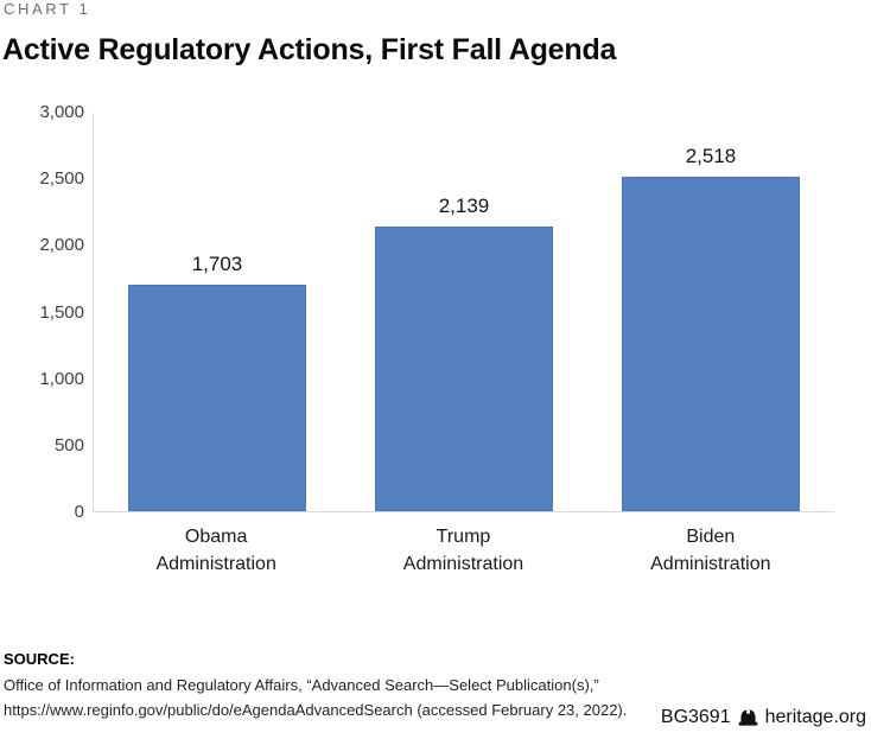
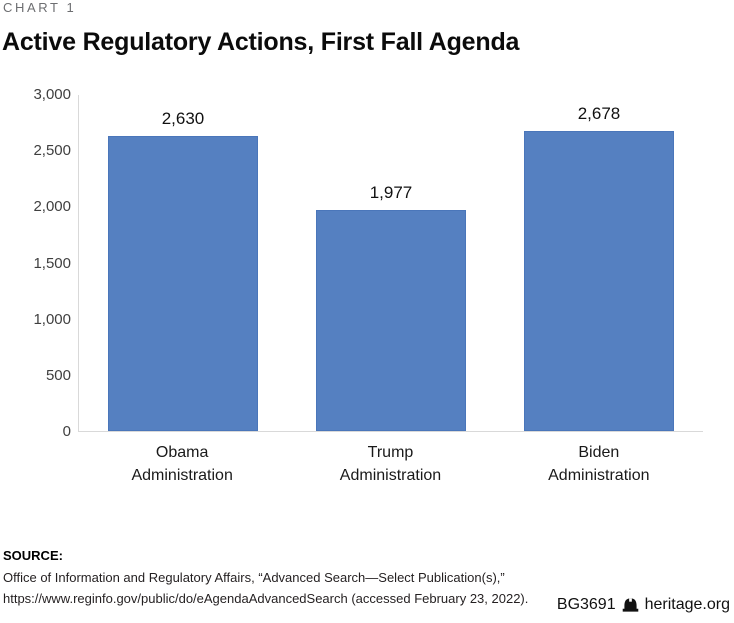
Obama Administration: 1,703 -> 2,630
Trump Administration: 2,139 -> 1,977
Biden Administration: 2,518 -> 2,678
